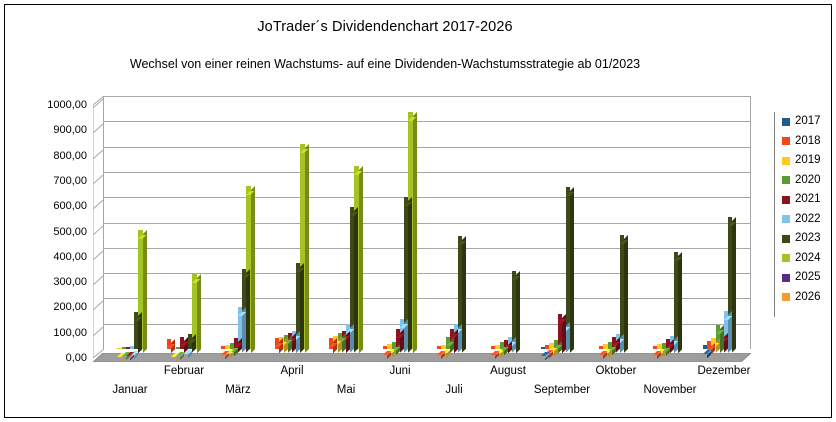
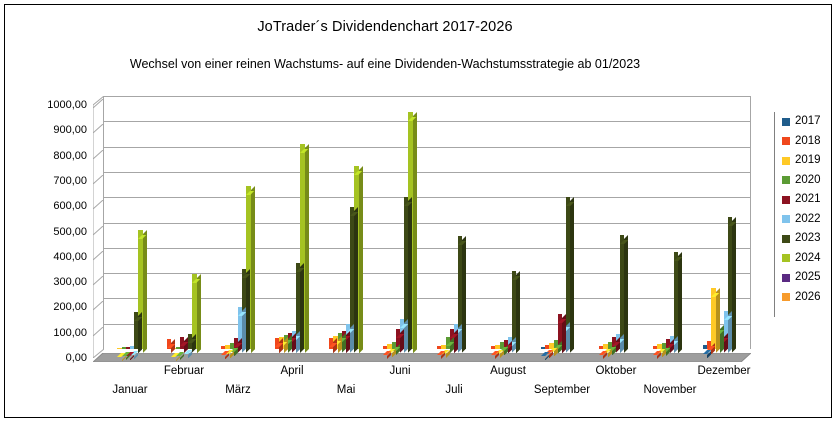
2023/September: 640 -> 600
2019/Dezember: 40 -> 240
